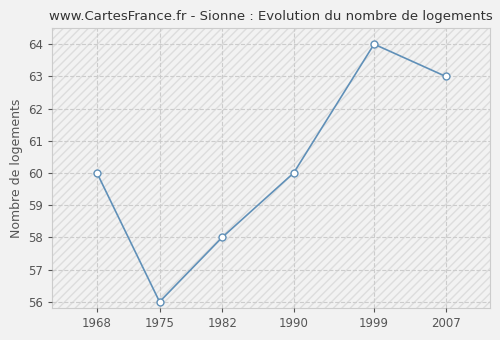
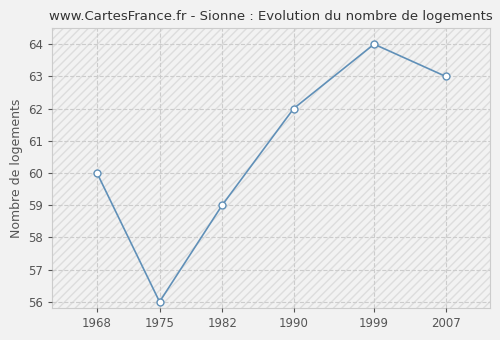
1982: 58 -> 59
1990: 60 -> 62
